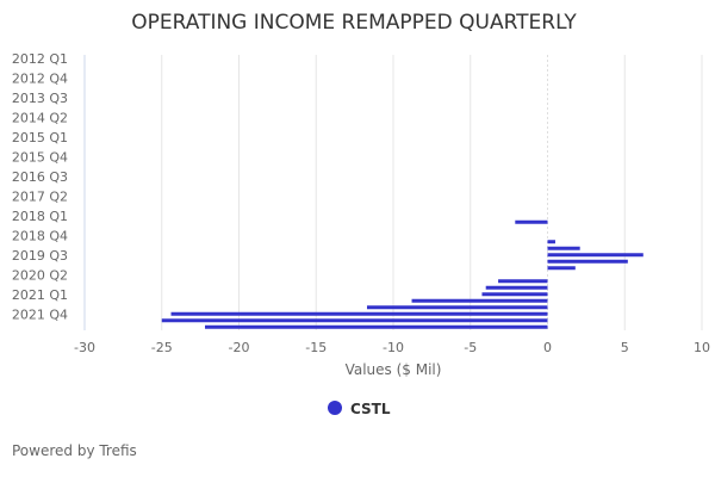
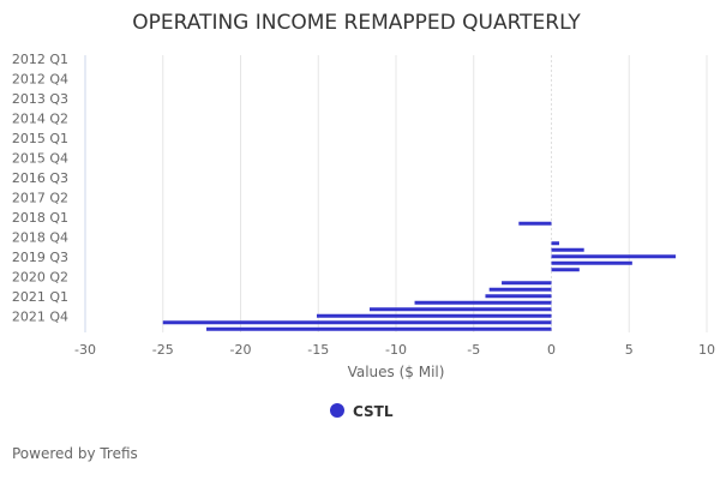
2019 Q3: 6.2 -> 8.0
2021 Q4: -24.4 -> -15.1
